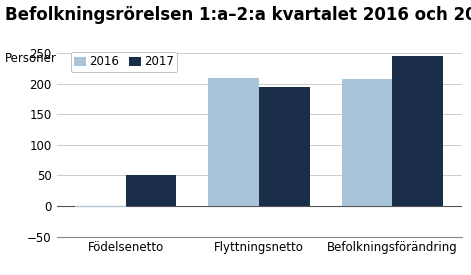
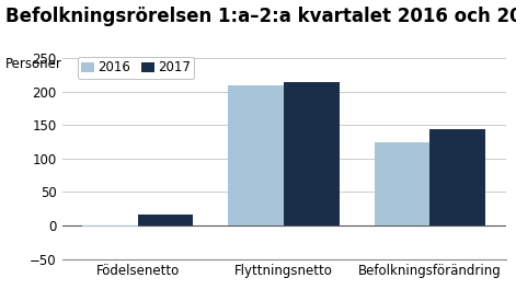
2017/Födelsenetto: 50 -> 16
2017/Flyttningsnetto: 195 -> 214
2016/Befolkningsförändring: 208 -> 124
2017/Befolkningsförändring: 245 -> 144
